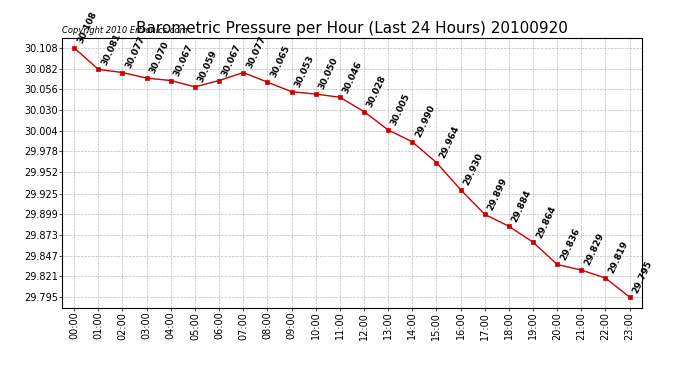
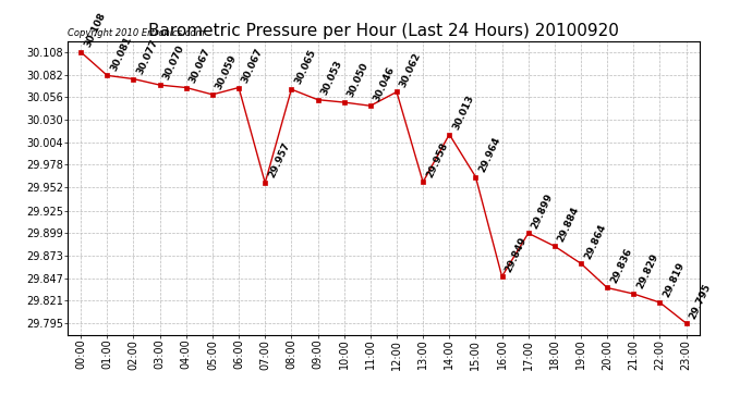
07:00: 30.077 -> 29.957
12:00: 30.028 -> 30.062
13:00: 30.005 -> 29.958
14:00: 29.990 -> 30.013
16:00: 29.930 -> 29.849
